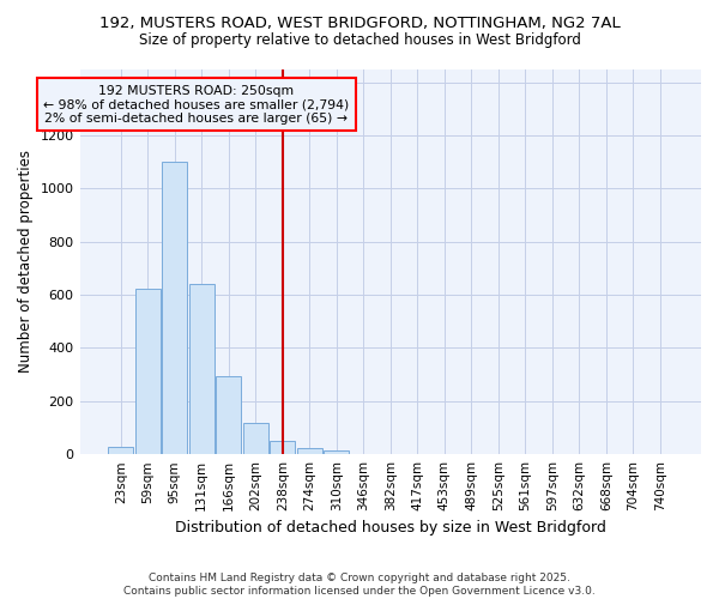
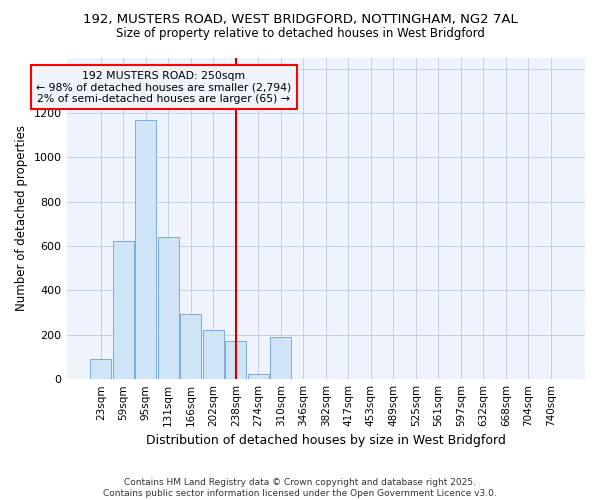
23sqm: 30 -> 90
95sqm: 1100 -> 1170
202sqm: 120 -> 220
238sqm: 50 -> 170
310sqm: 15 -> 190
